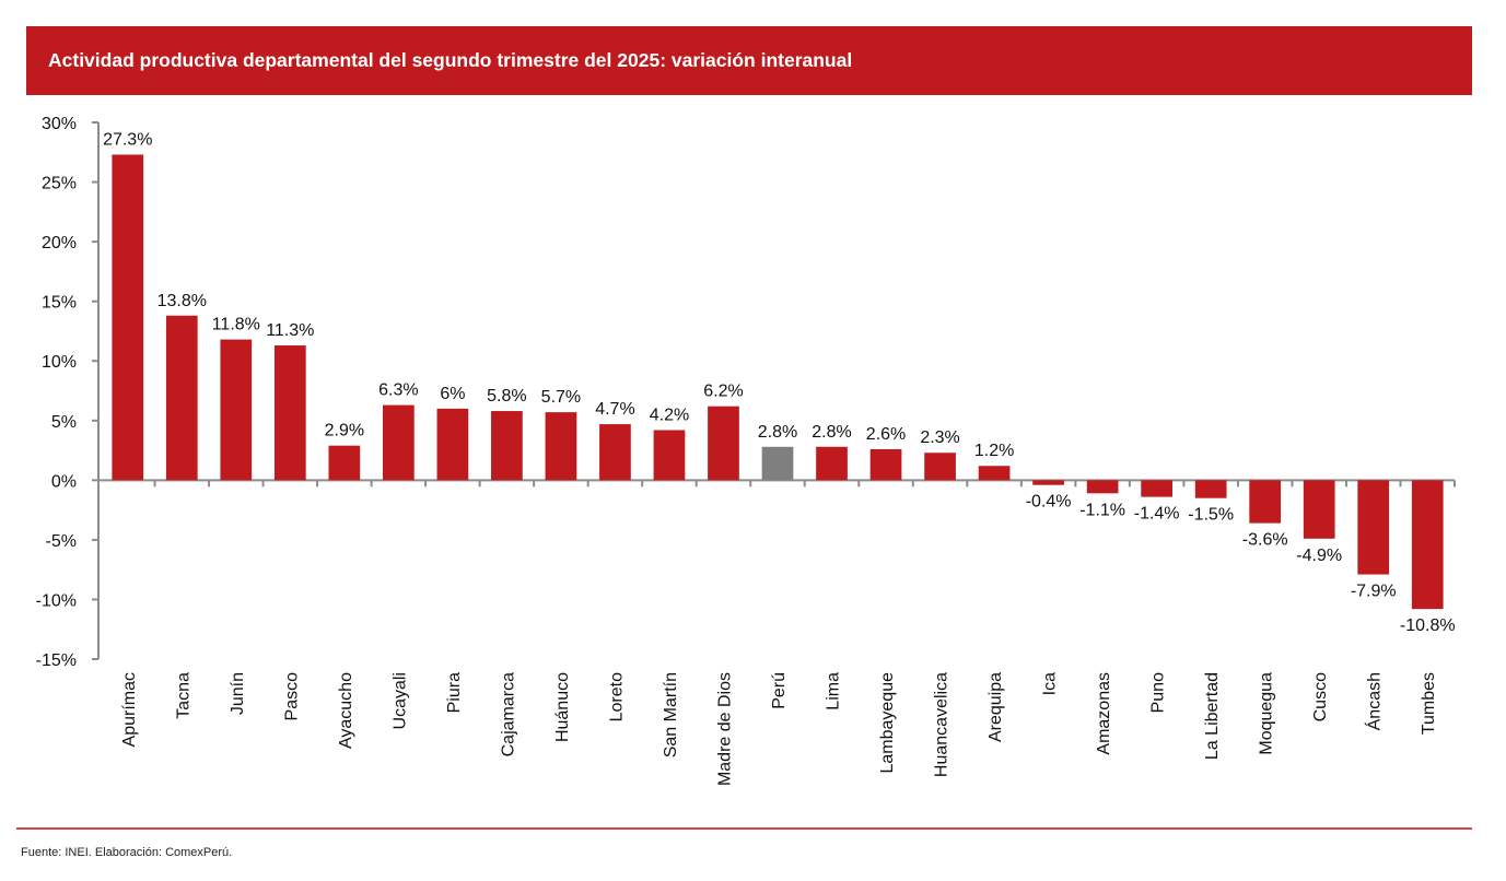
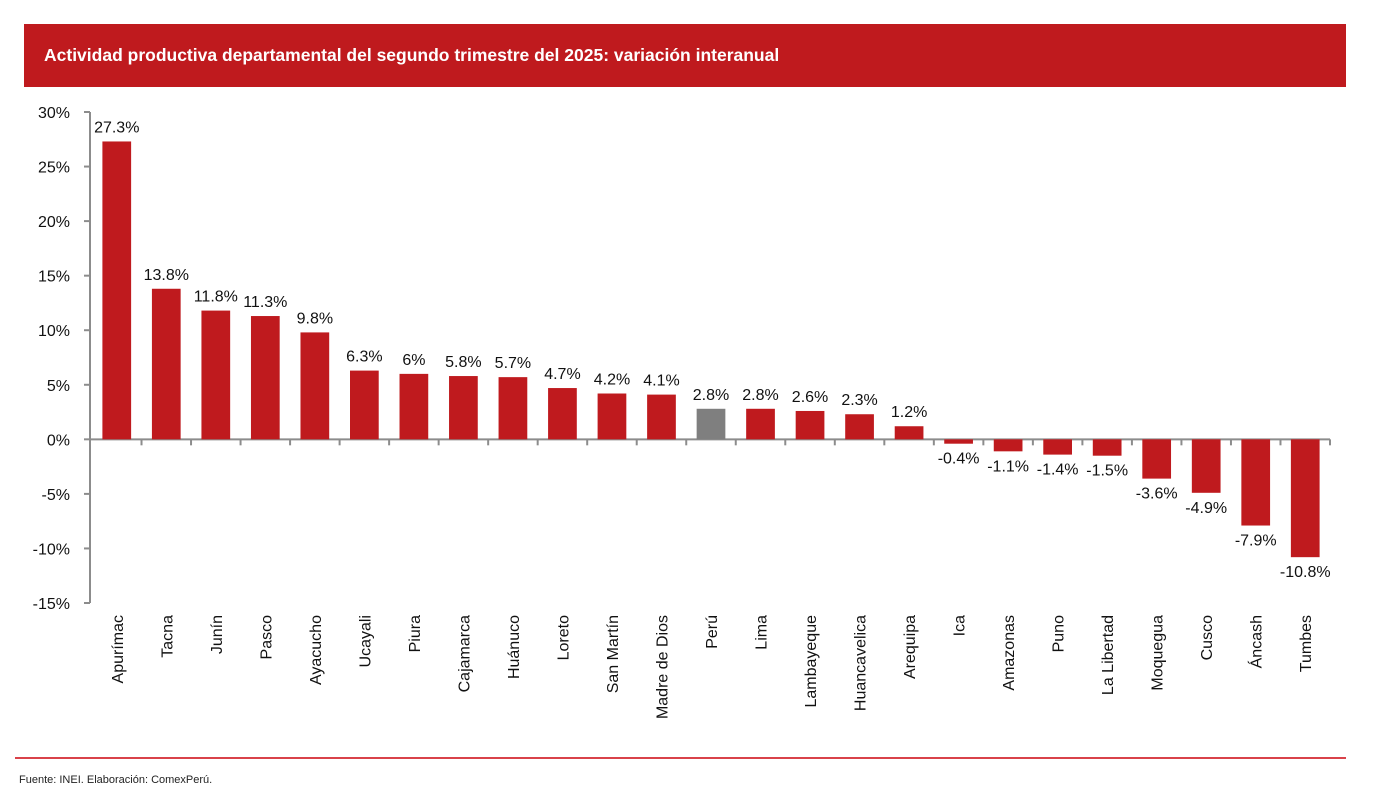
Ayacucho: 2.9% -> 9.8%
Madre de Dios: 6.2% -> 4.1%
